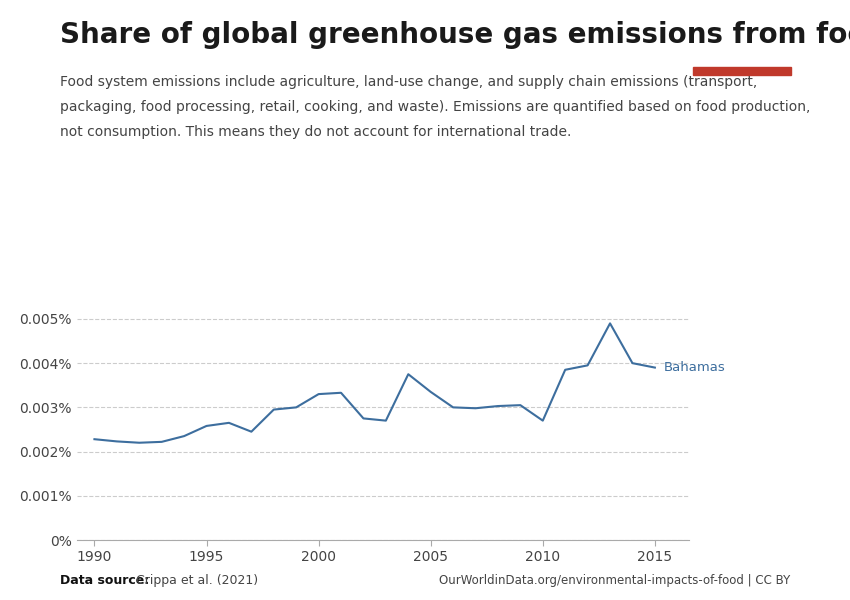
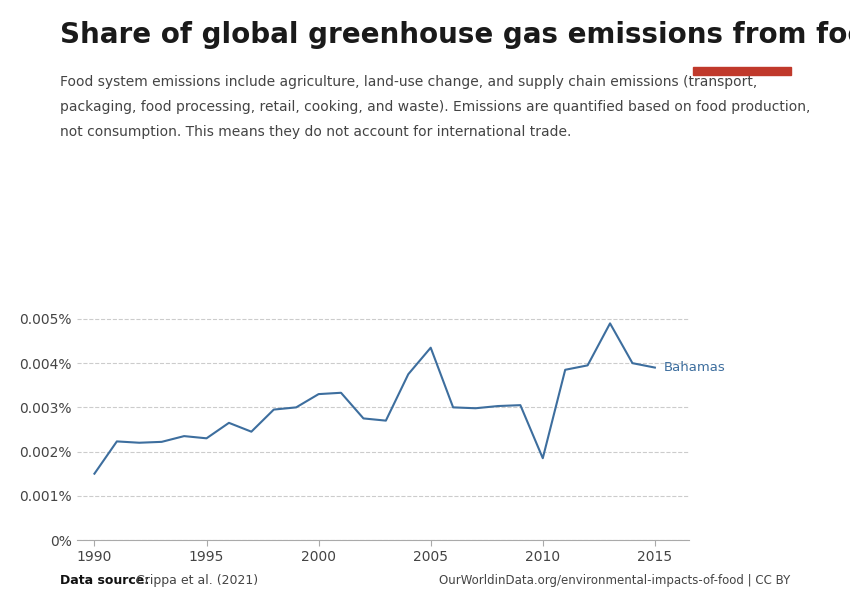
1990: 0.00228% -> 0.00150%
1995: 0.00258% -> 0.00230%
2005: 0.00335% -> 0.00435%
2010: 0.00270% -> 0.00185%
